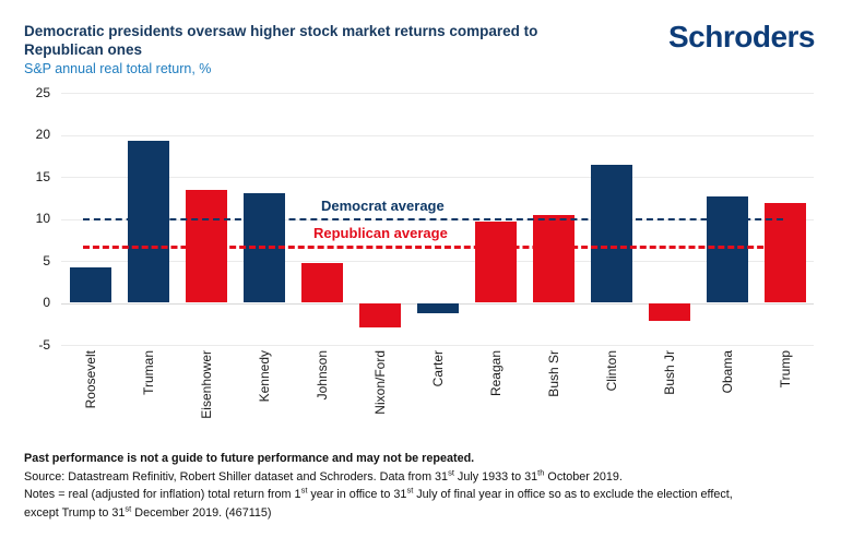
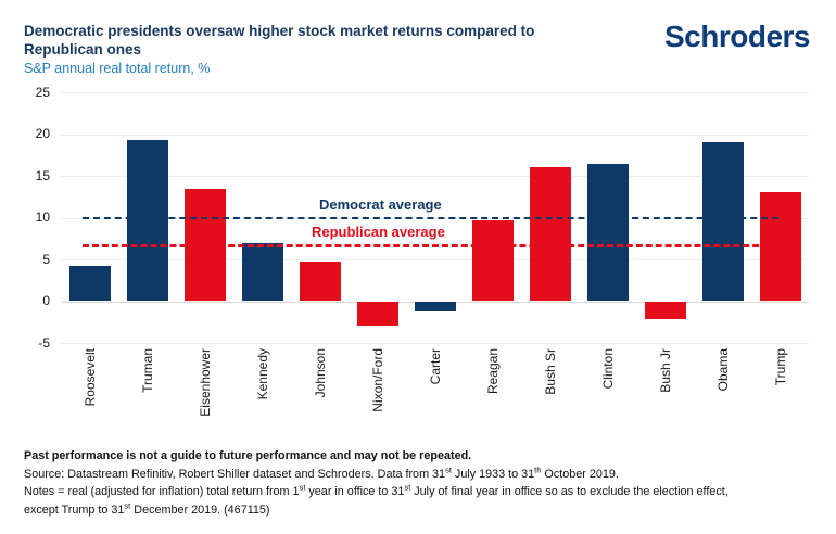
Kennedy: 13 -> 7
Bush Sr: 10 -> 16
Obama: 13 -> 19
Trump: 12 -> 13
